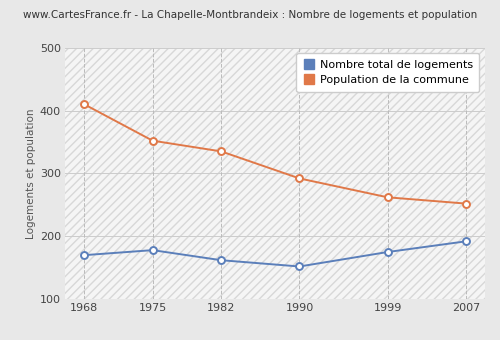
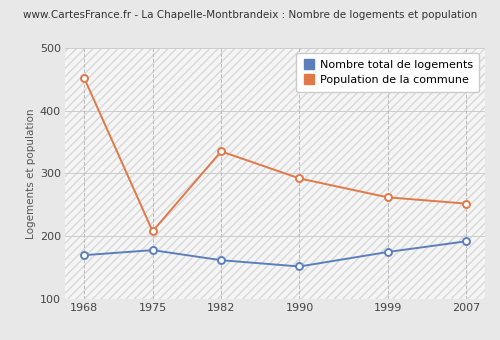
Population de la commune/1968: 410 -> 452
Population de la commune/1975: 352 -> 208
